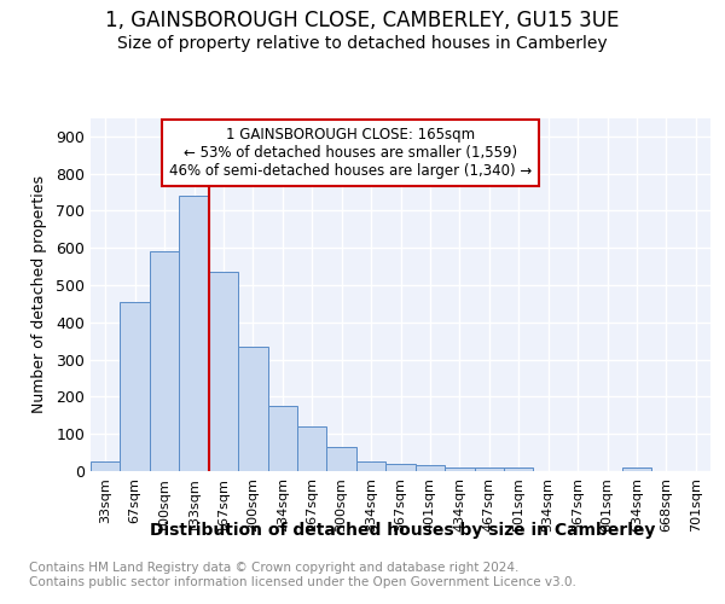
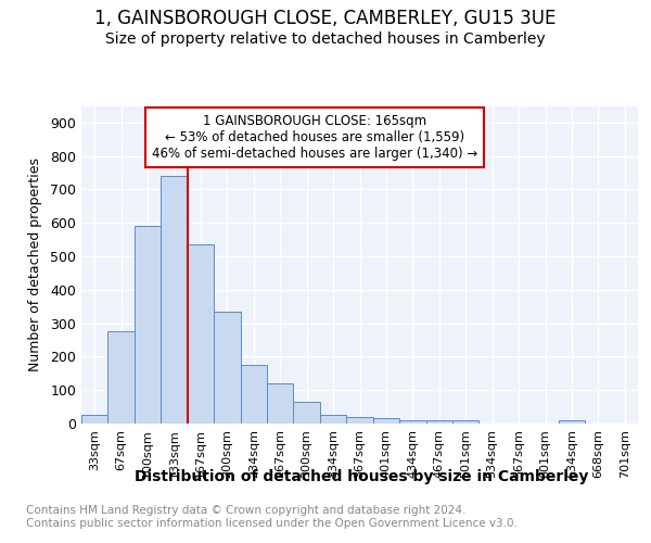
67sqm: 455 -> 275
